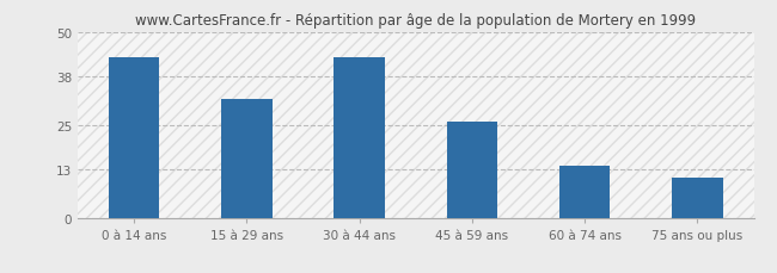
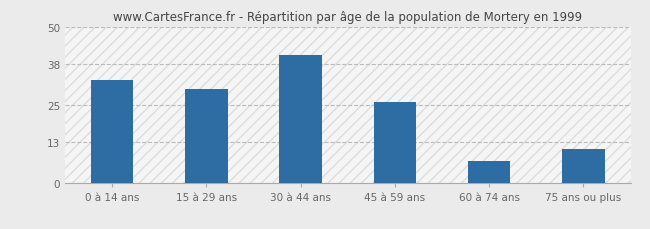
0 à 14 ans: 43 -> 33
15 à 29 ans: 32 -> 30
30 à 44 ans: 43 -> 41
60 à 74 ans: 14 -> 7
